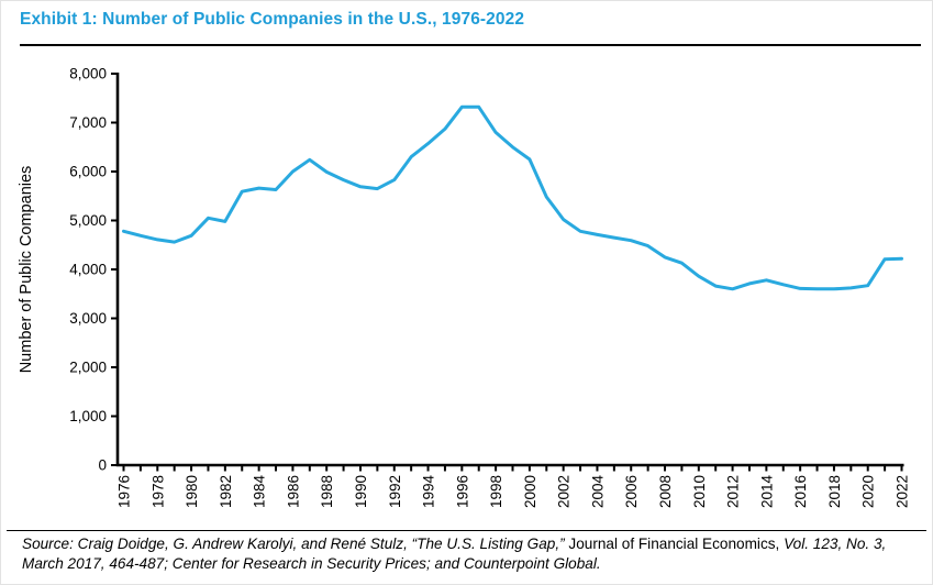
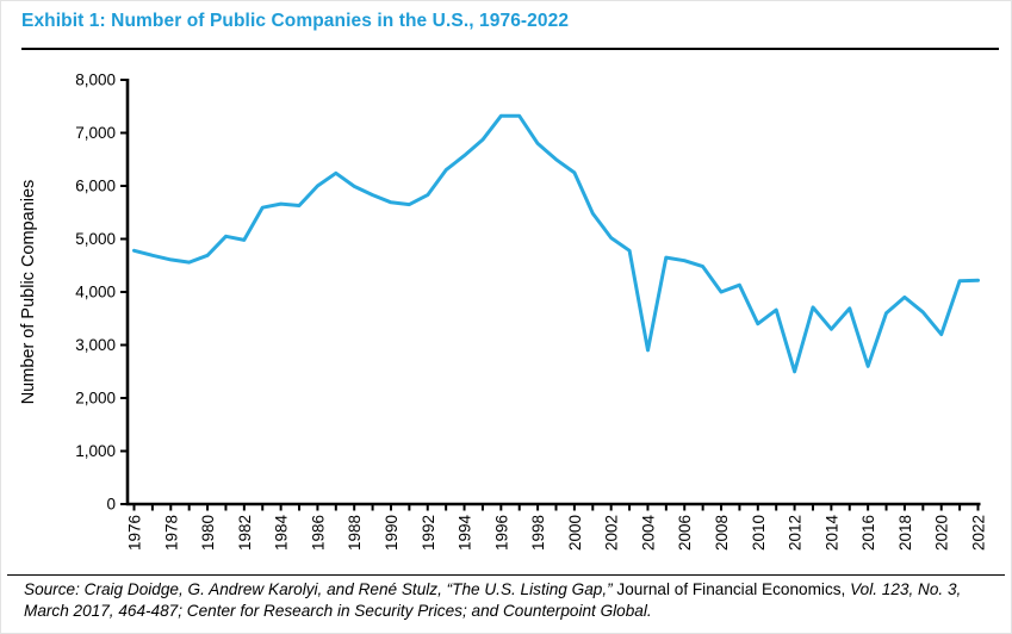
2004: 4700 -> 2900
2008: 4200 -> 4000
2010: 3900 -> 3400
2012: 3600 -> 2500
2014: 3800 -> 3300
2016: 3600 -> 2600
2018: 3600 -> 3900
2020: 3700 -> 3200
